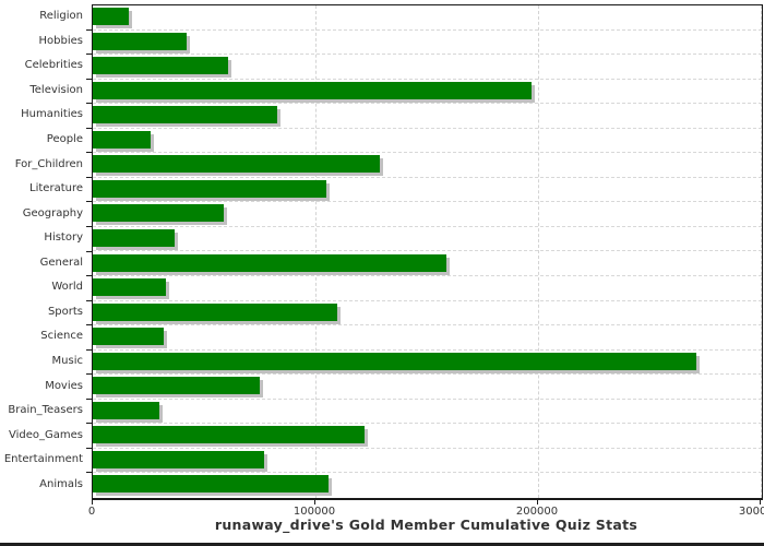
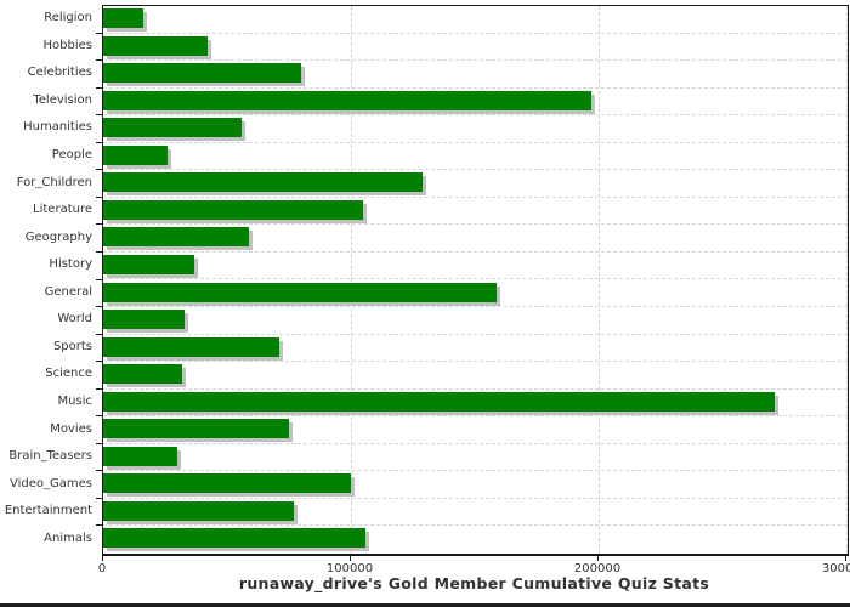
Celebrities: 61000 -> 80000
Humanities: 83000 -> 56000
Sports: 110000 -> 71000
Video_Games: 122000 -> 100000
